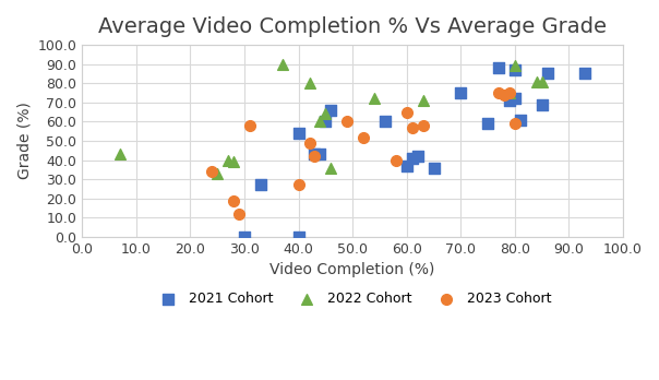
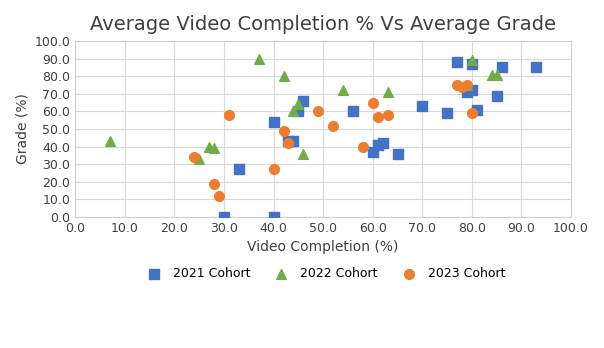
2021 Cohort/70.0: 75 -> 63
